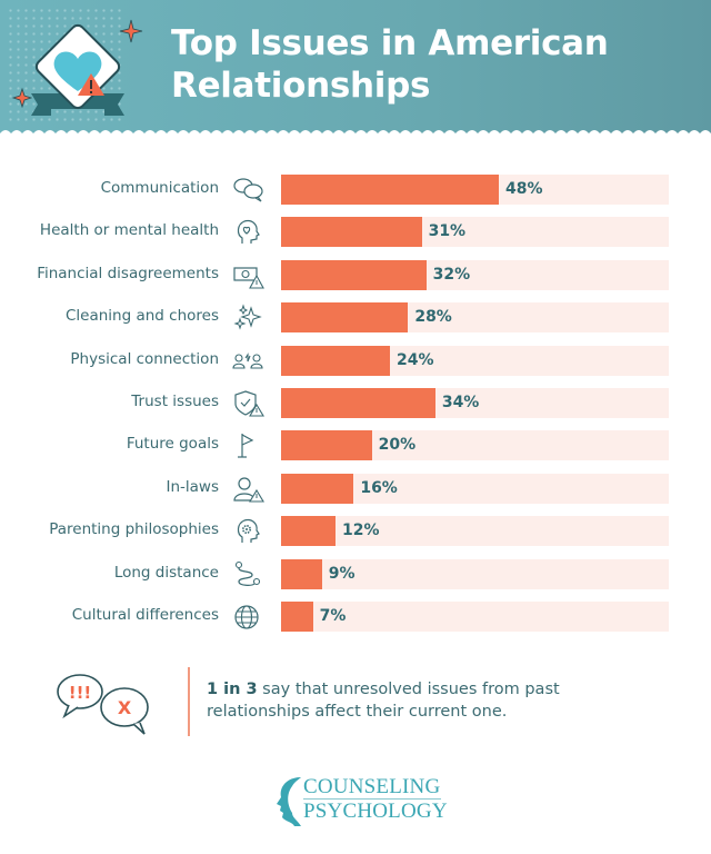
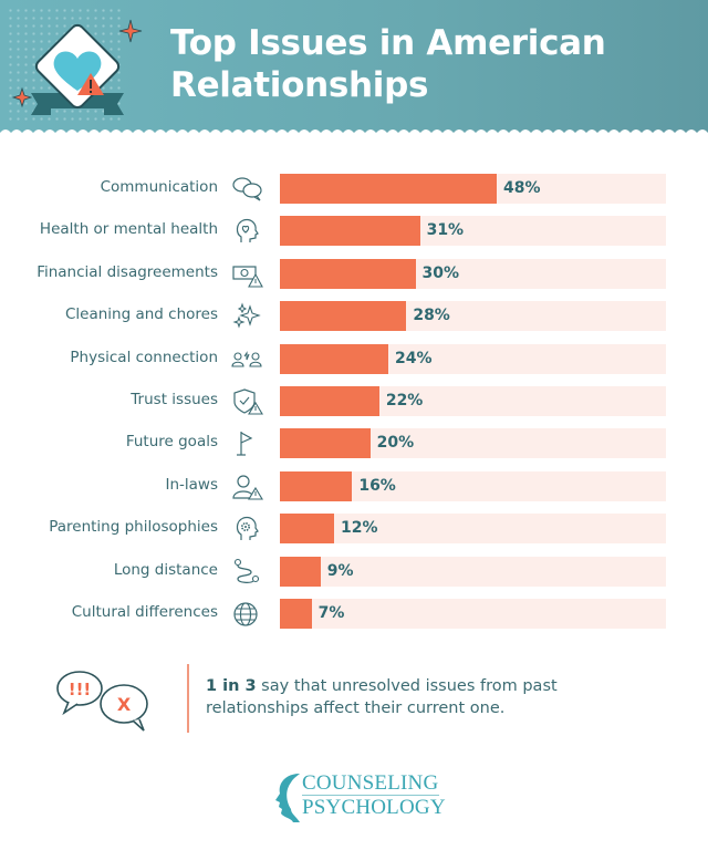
Financial disagreements: 32% -> 30%
Trust issues: 34% -> 22%
